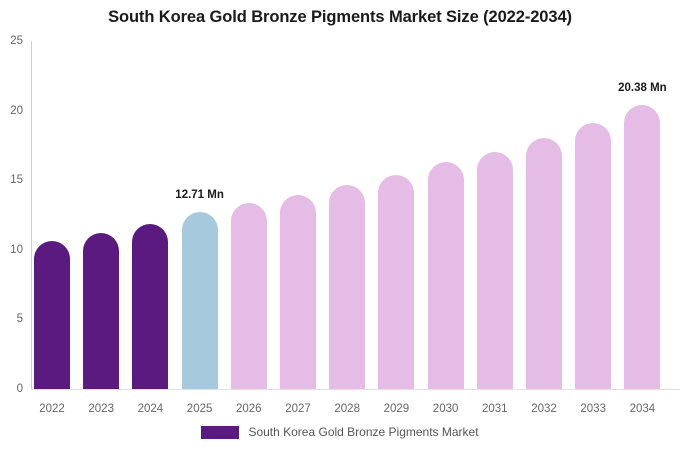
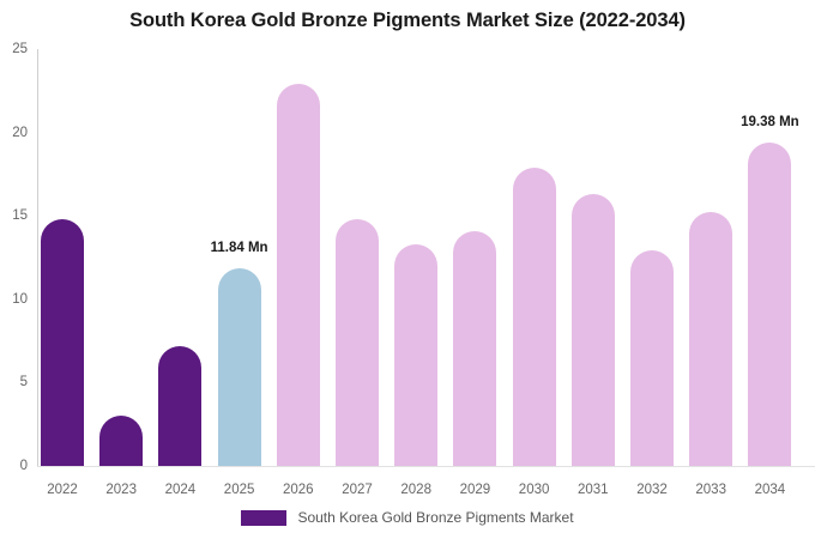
2022: 10.7 -> 14.8
2023: 11.2 -> 3.0
2024: 11.8 -> 7.2
2025: 12.71 -> 11.84
2026: 13.3 -> 22.9
2027: 13.9 -> 14.8
2028: 14.7 -> 13.3
2029: 15.3 -> 14.1
2030: 16.3 -> 17.9
2031: 17.1 -> 16.3
2032: 18.0 -> 12.9
2033: 19.1 -> 15.2
2034: 20.38 -> 19.38
